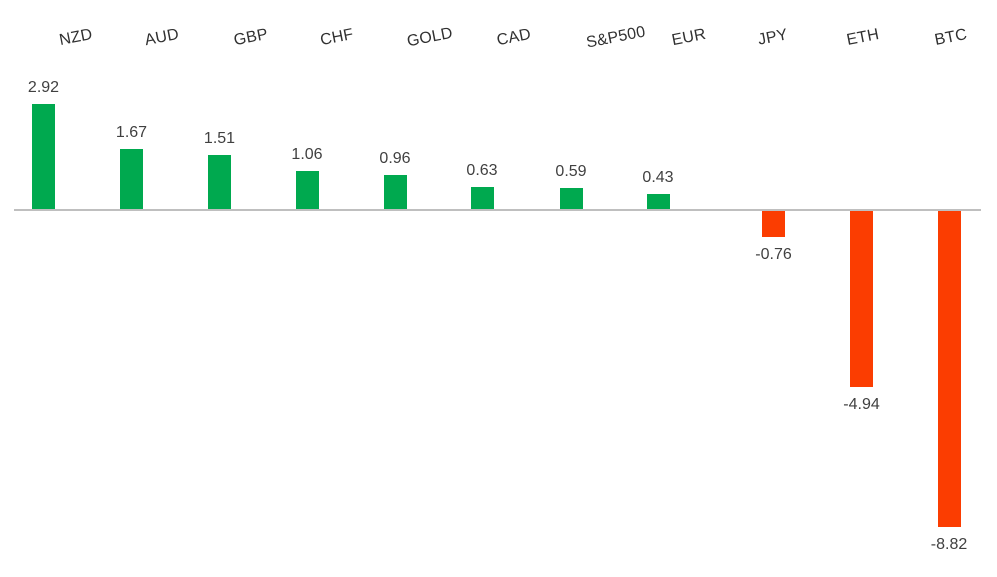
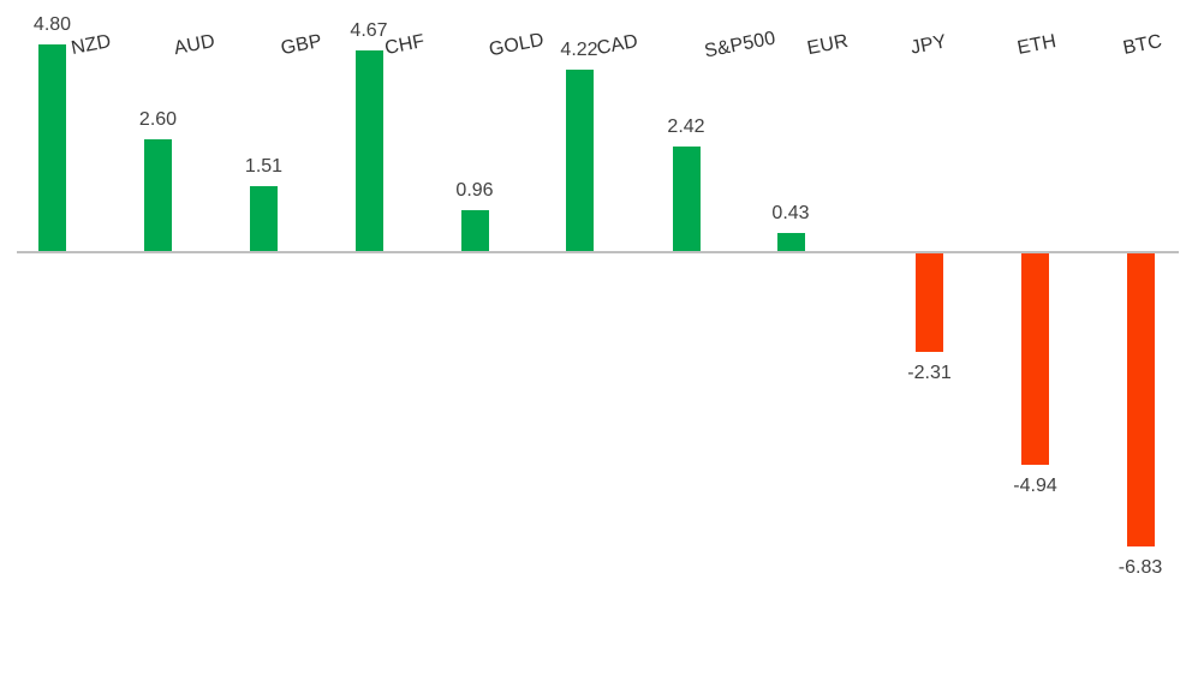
NZD: 2.92 -> 4.80
AUD: 1.67 -> 2.60
CHF: 1.06 -> 4.67
CAD: 0.63 -> 4.22
S&P500: 0.59 -> 2.42
JPY: -0.76 -> -2.31
BTC: -8.82 -> -6.83
